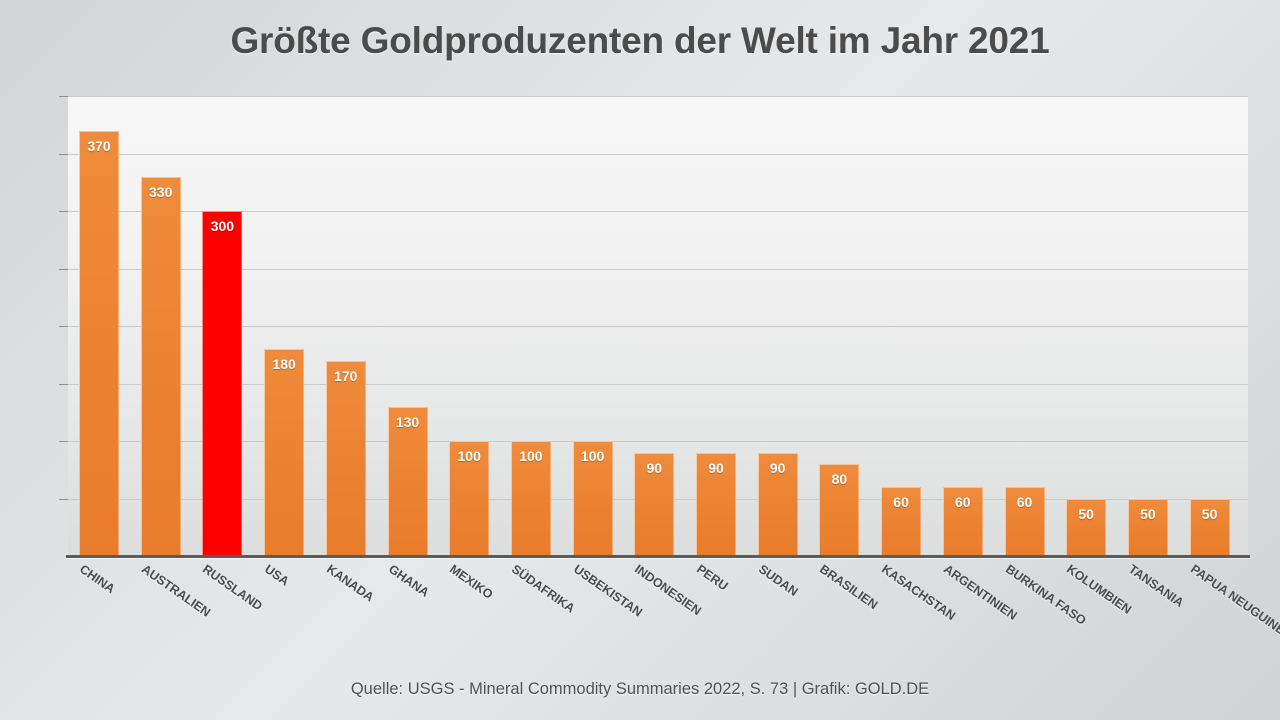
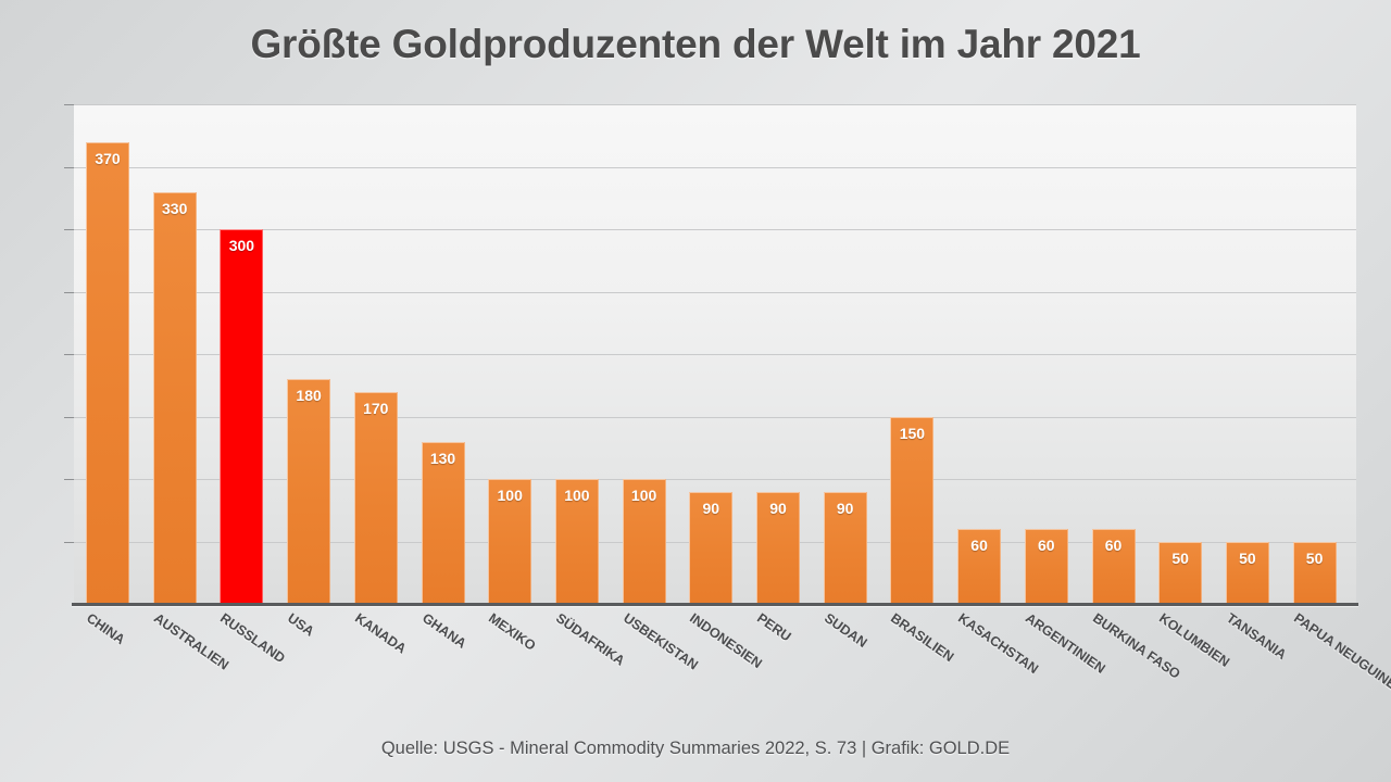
BRASILIEN: 80 -> 150
